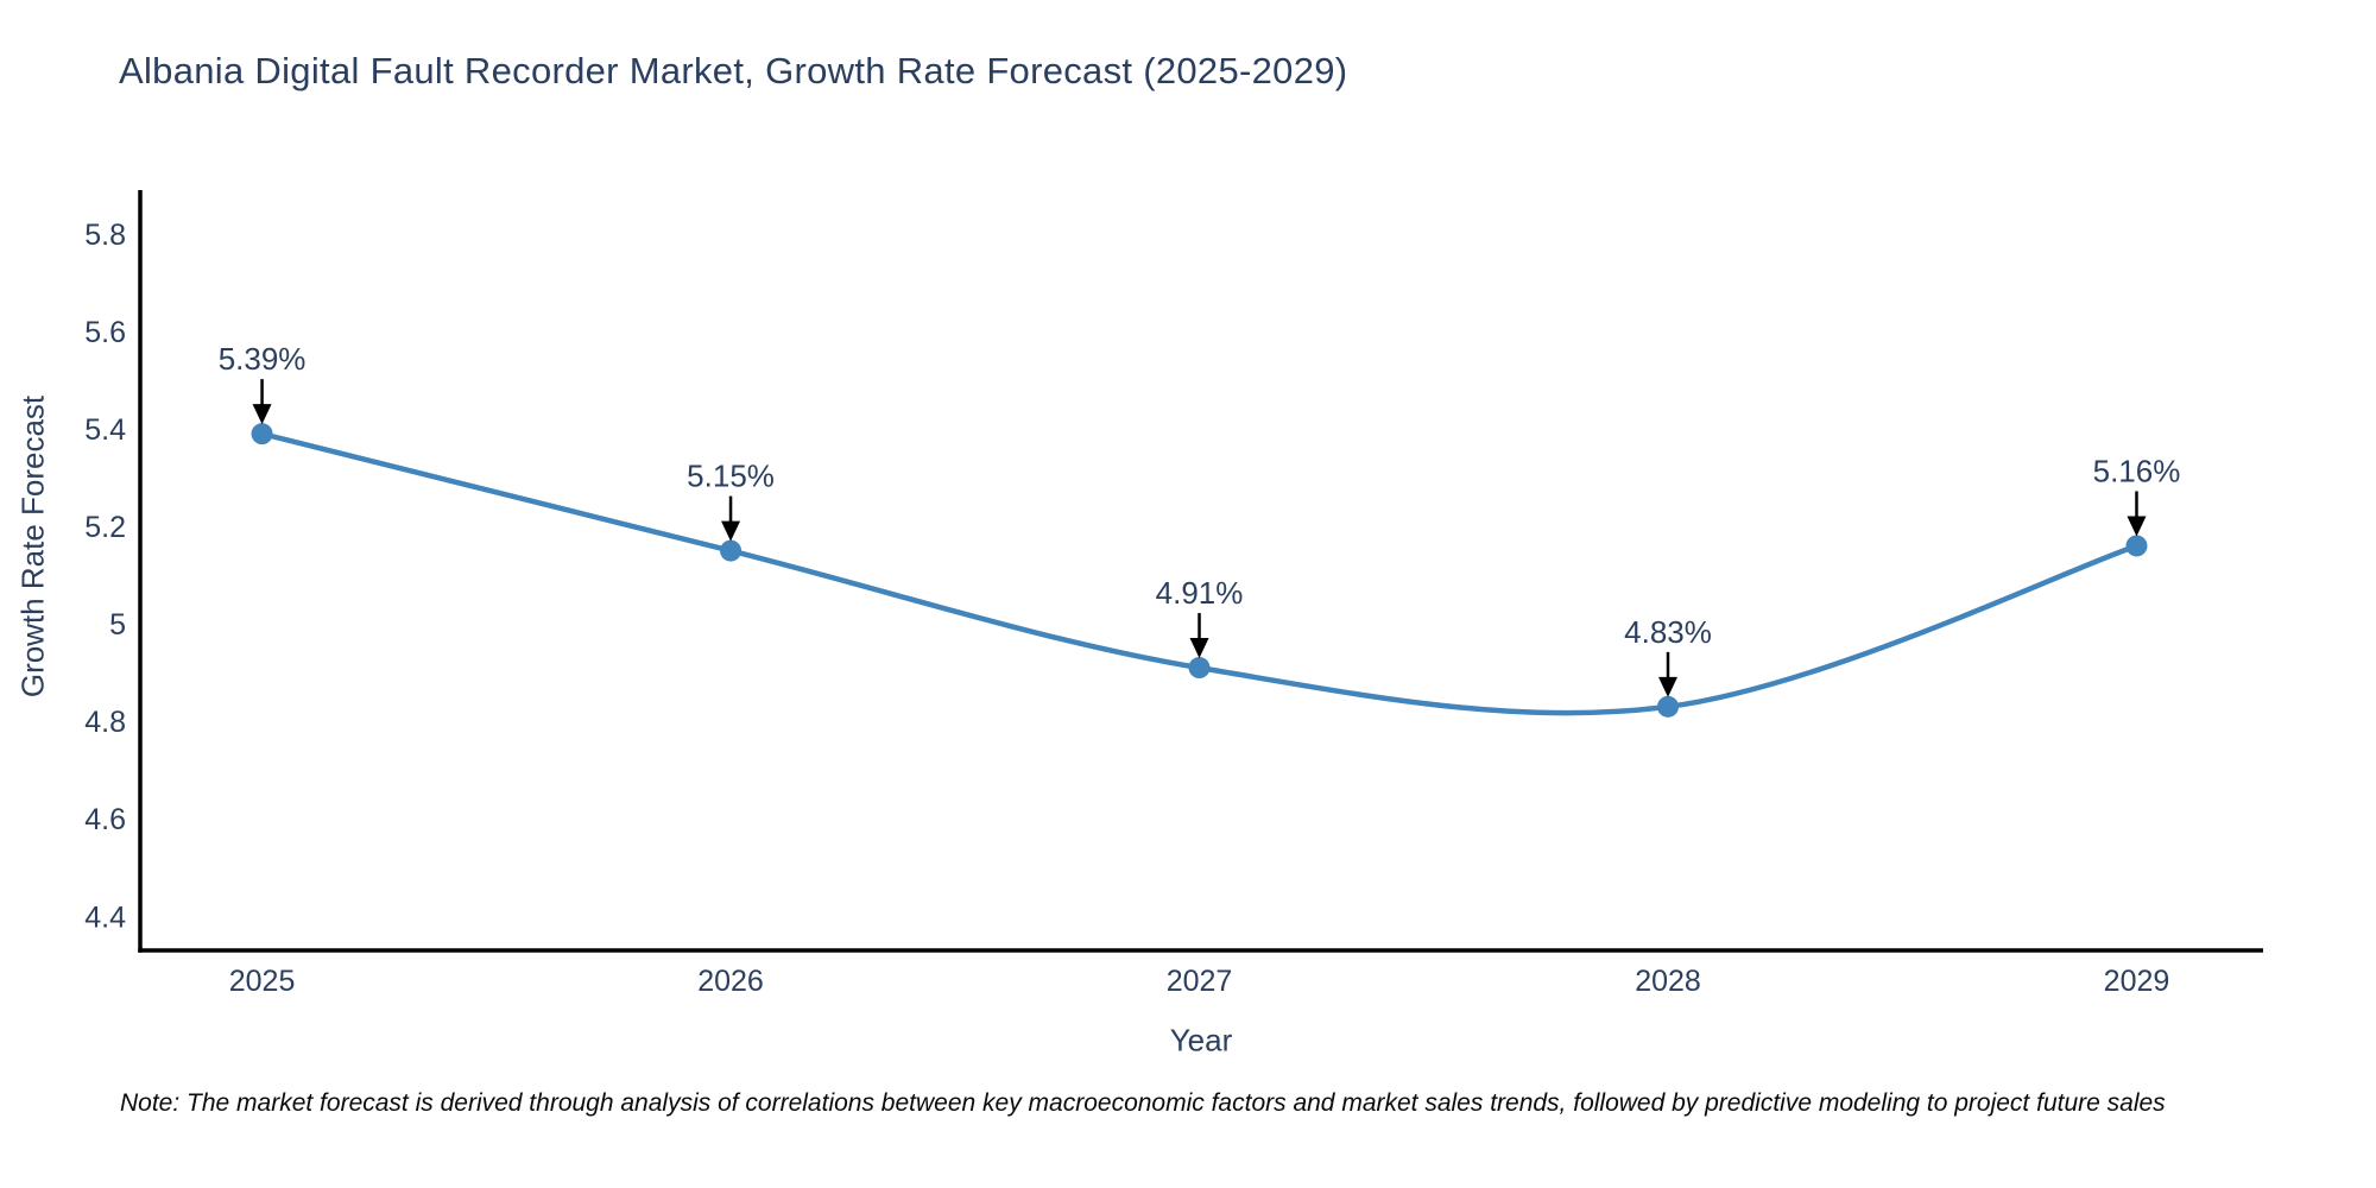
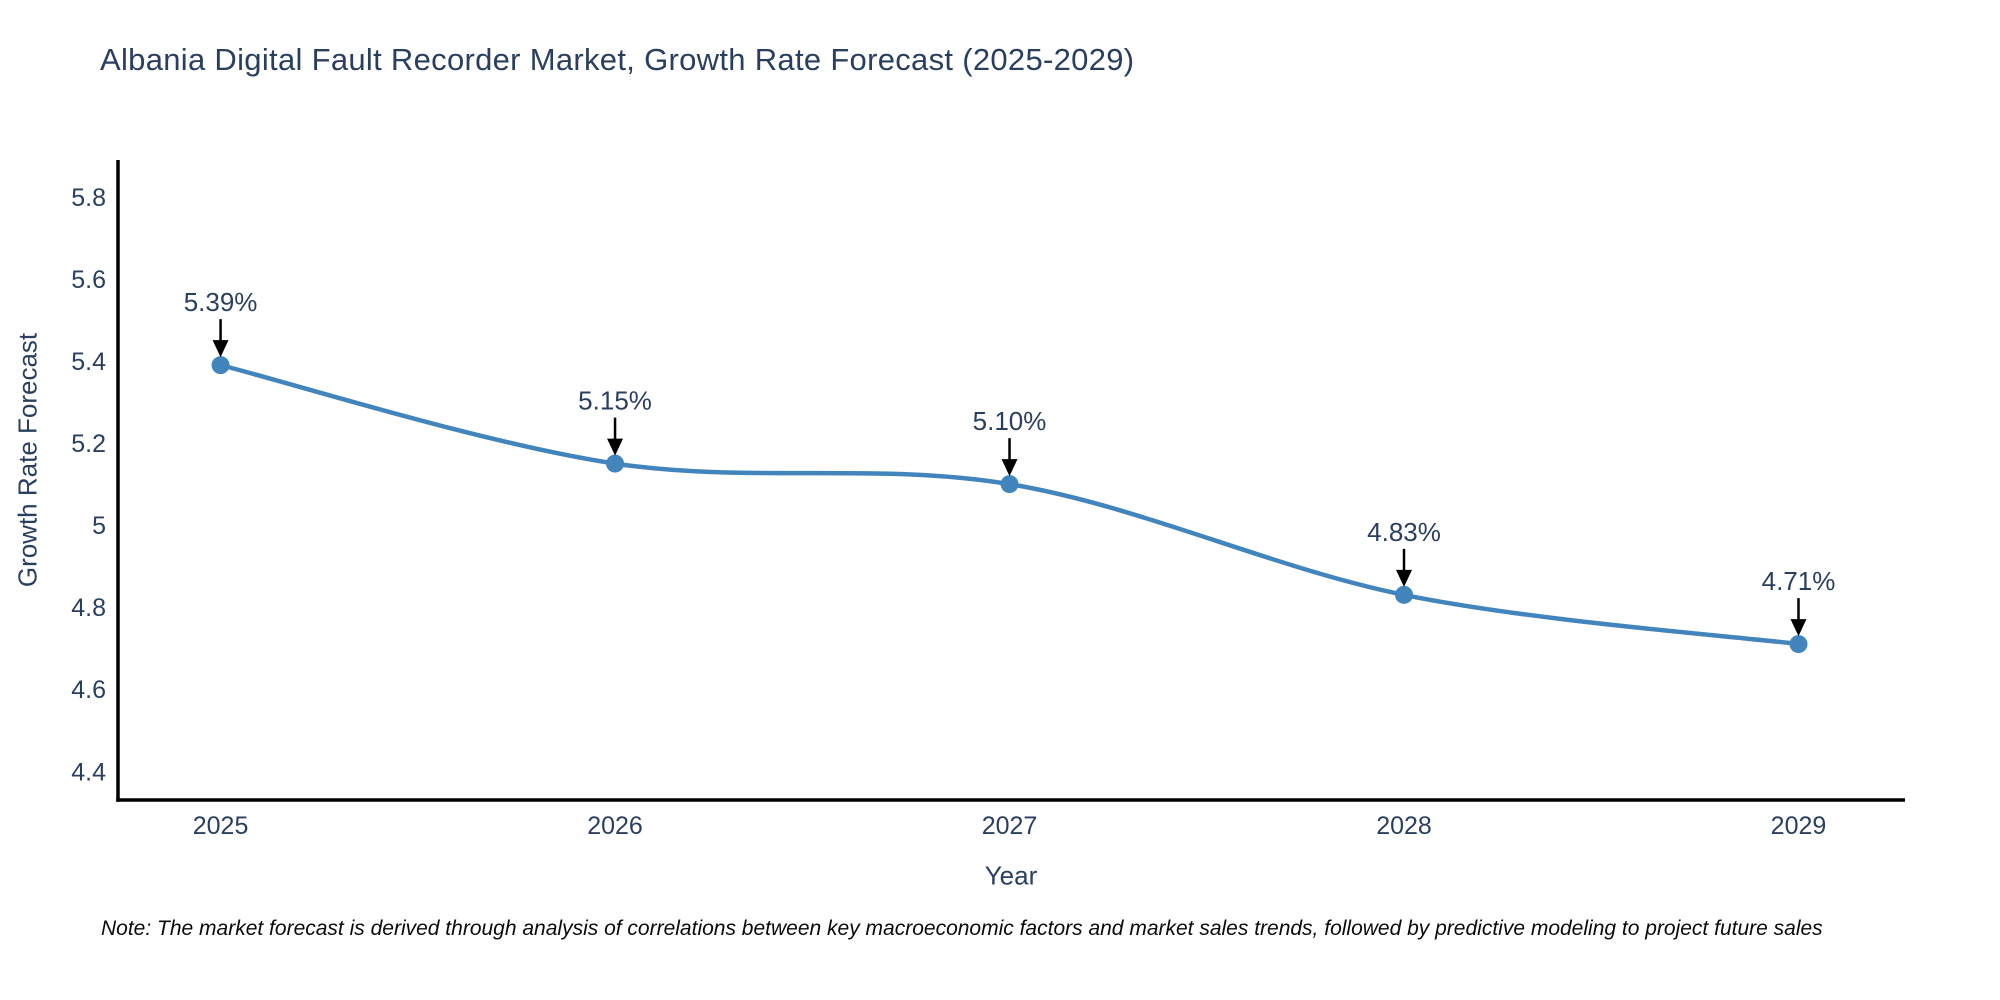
2027: 4.91% -> 5.10%
2029: 5.16% -> 4.71%
